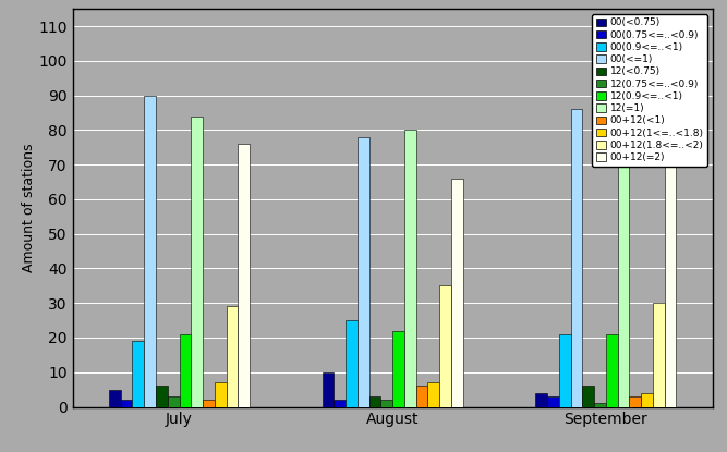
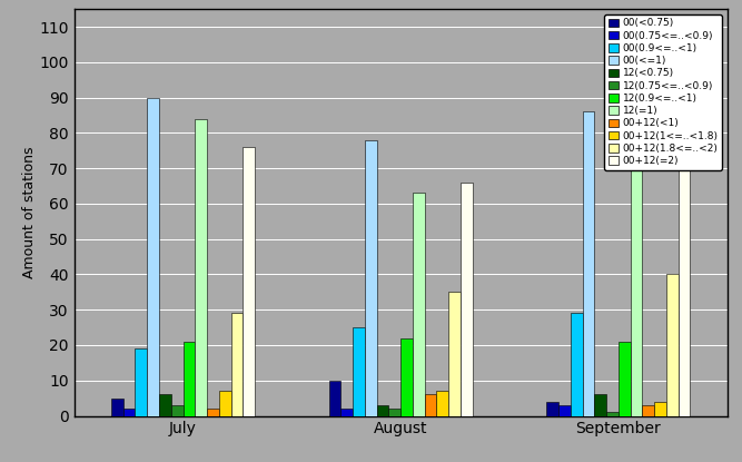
12(=1)/August: 80 -> 63
00(0.9<=..<1)/September: 21 -> 29
00+12(1.8<=..<2)/September: 30 -> 40
